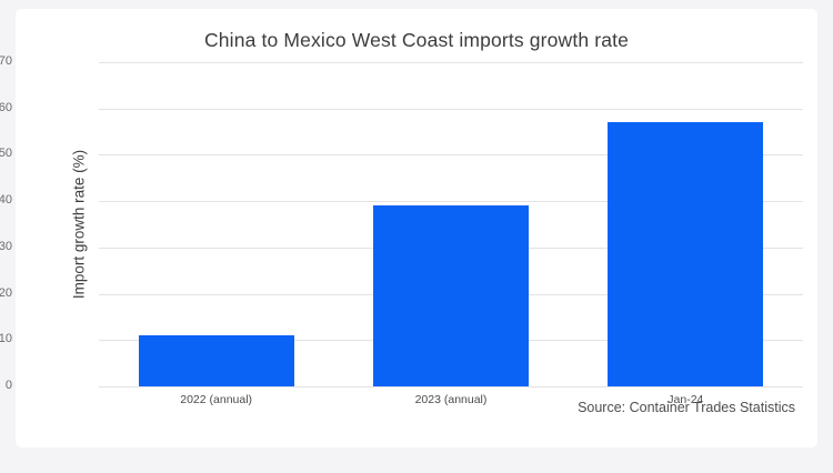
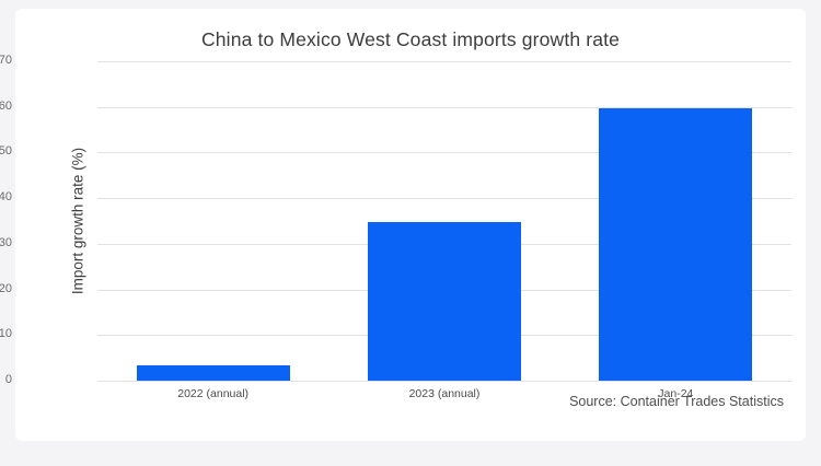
2022 (annual): 11 -> 3
2023 (annual): 39 -> 35
Jan-24: 57 -> 60
